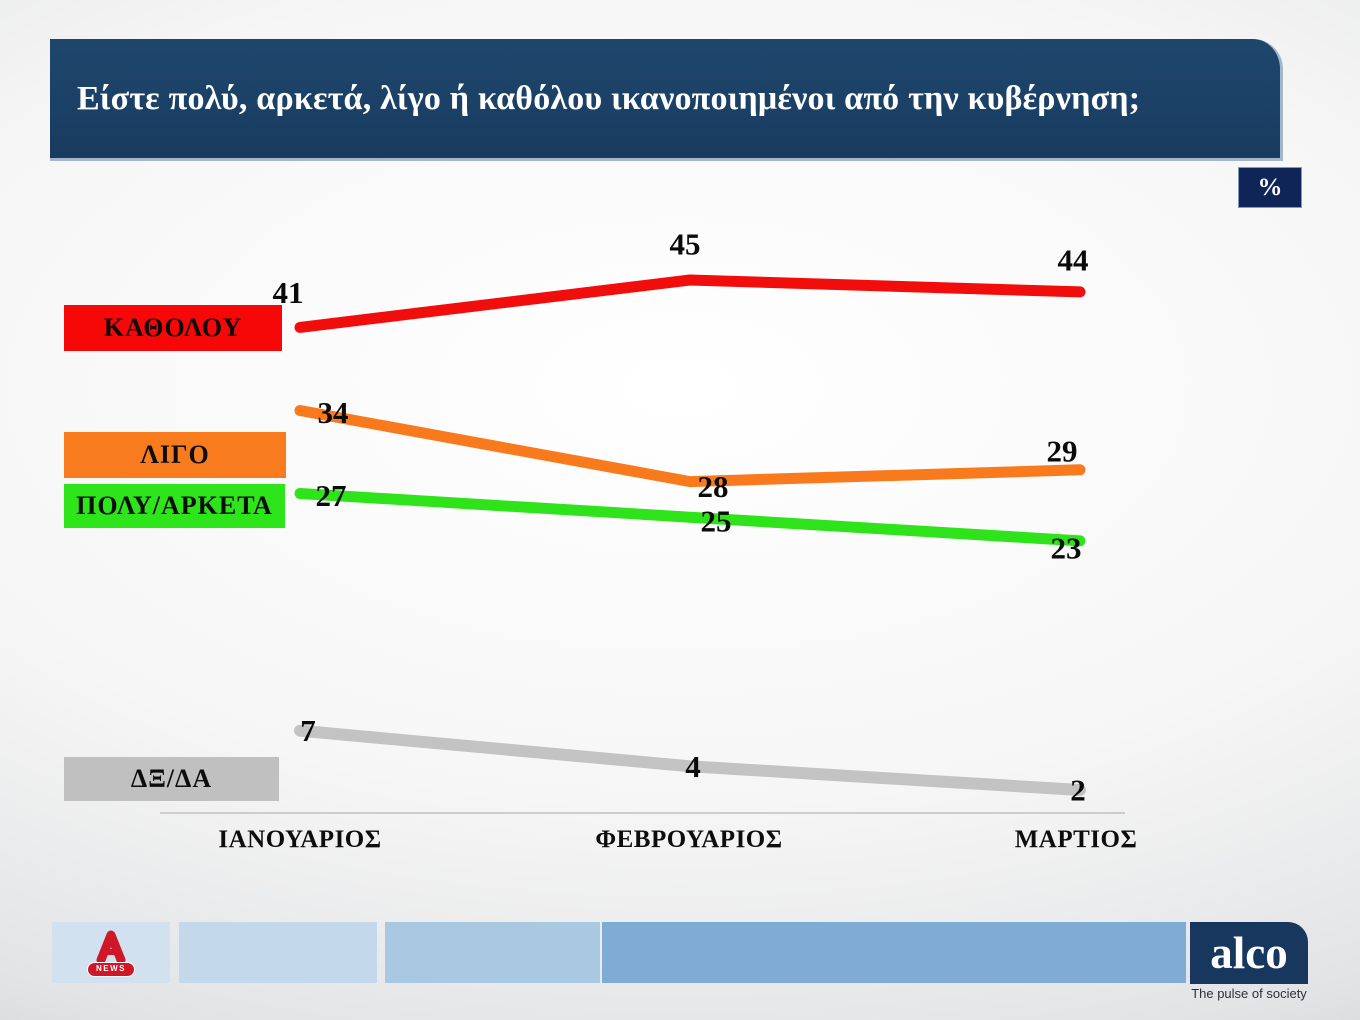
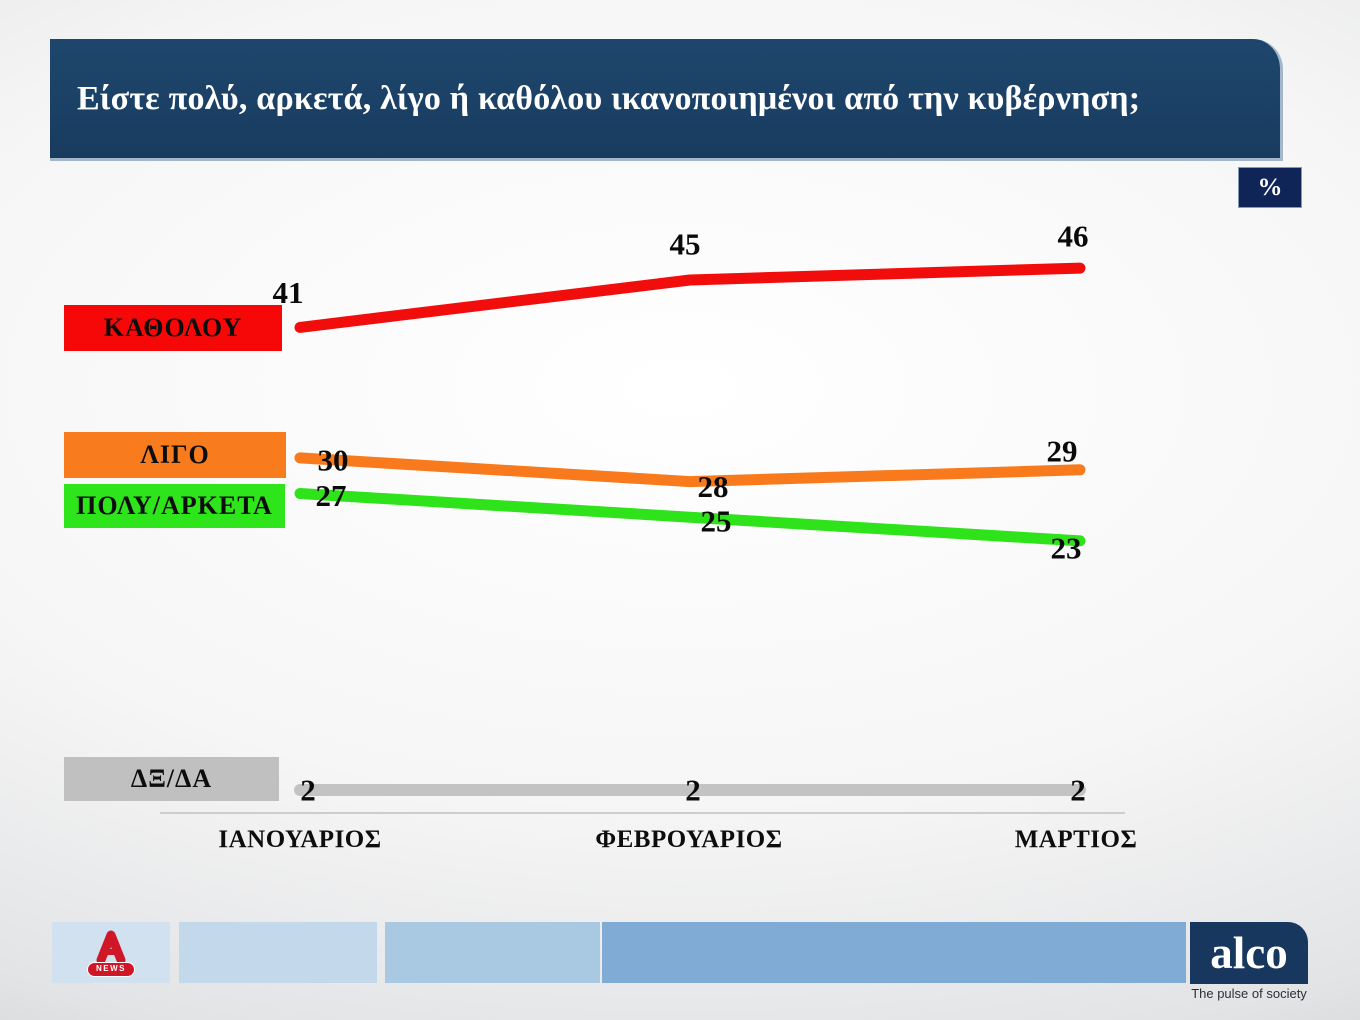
ΛΙΓΟ/ΙΑΝΟΥΑΡΙΟΣ: 34 -> 30
ΔΞ/ΔΑ/ΙΑΝΟΥΑΡΙΟΣ: 7 -> 2
ΔΞ/ΔΑ/ΦΕΒΡΟΥΑΡΙΟΣ: 4 -> 2
ΚΑΘΟΛΟΥ/ΜΑΡΤΙΟΣ: 44 -> 46
